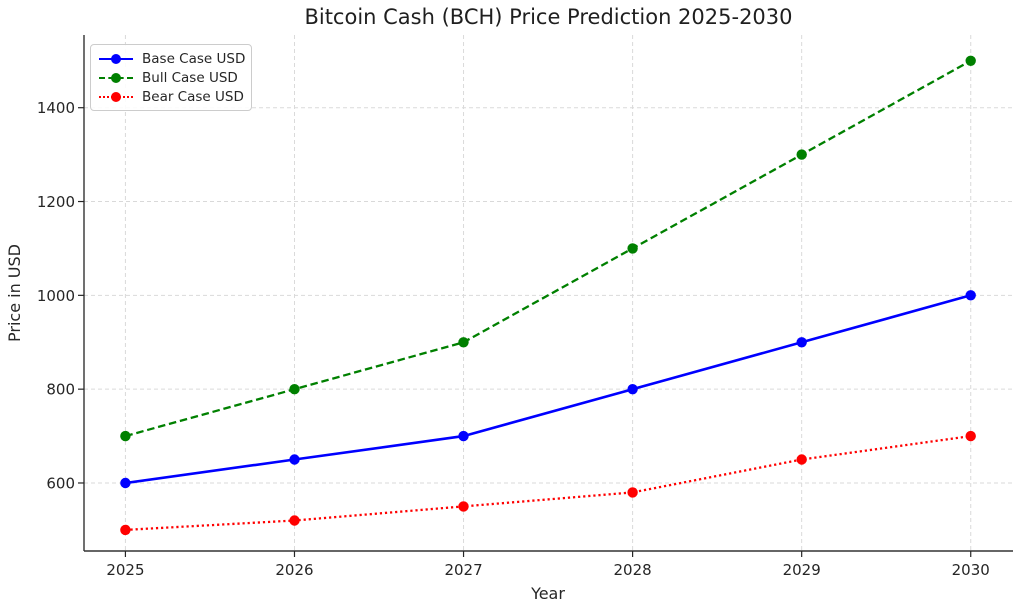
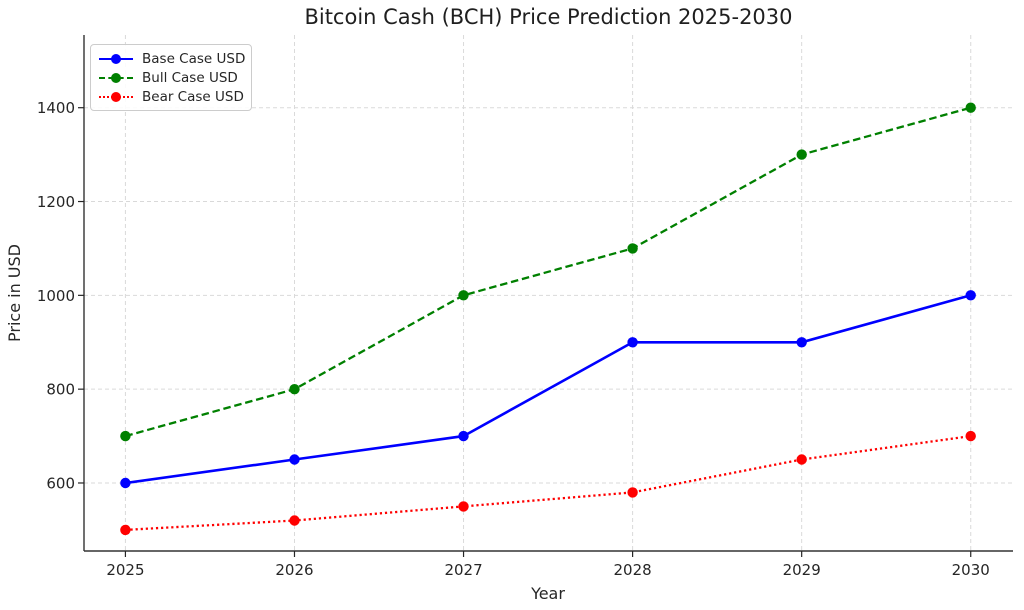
Bull Case USD/2027: 900 -> 1000
Base Case USD/2028: 800 -> 900
Bull Case USD/2030: 1500 -> 1400
